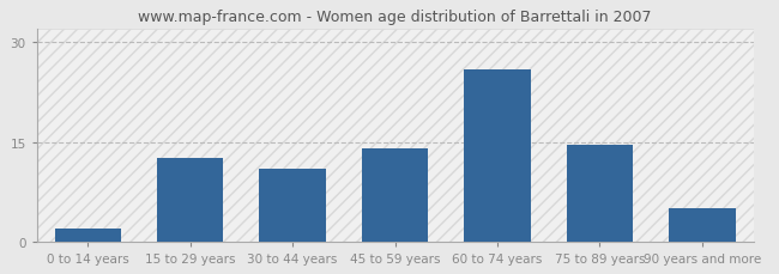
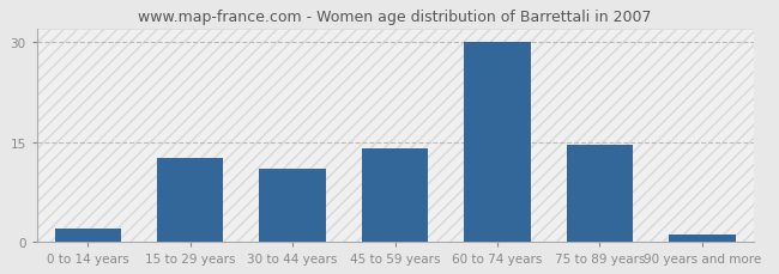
60 to 74 years: 26.0 -> 30.0
90 years and more: 5.0 -> 1.0
